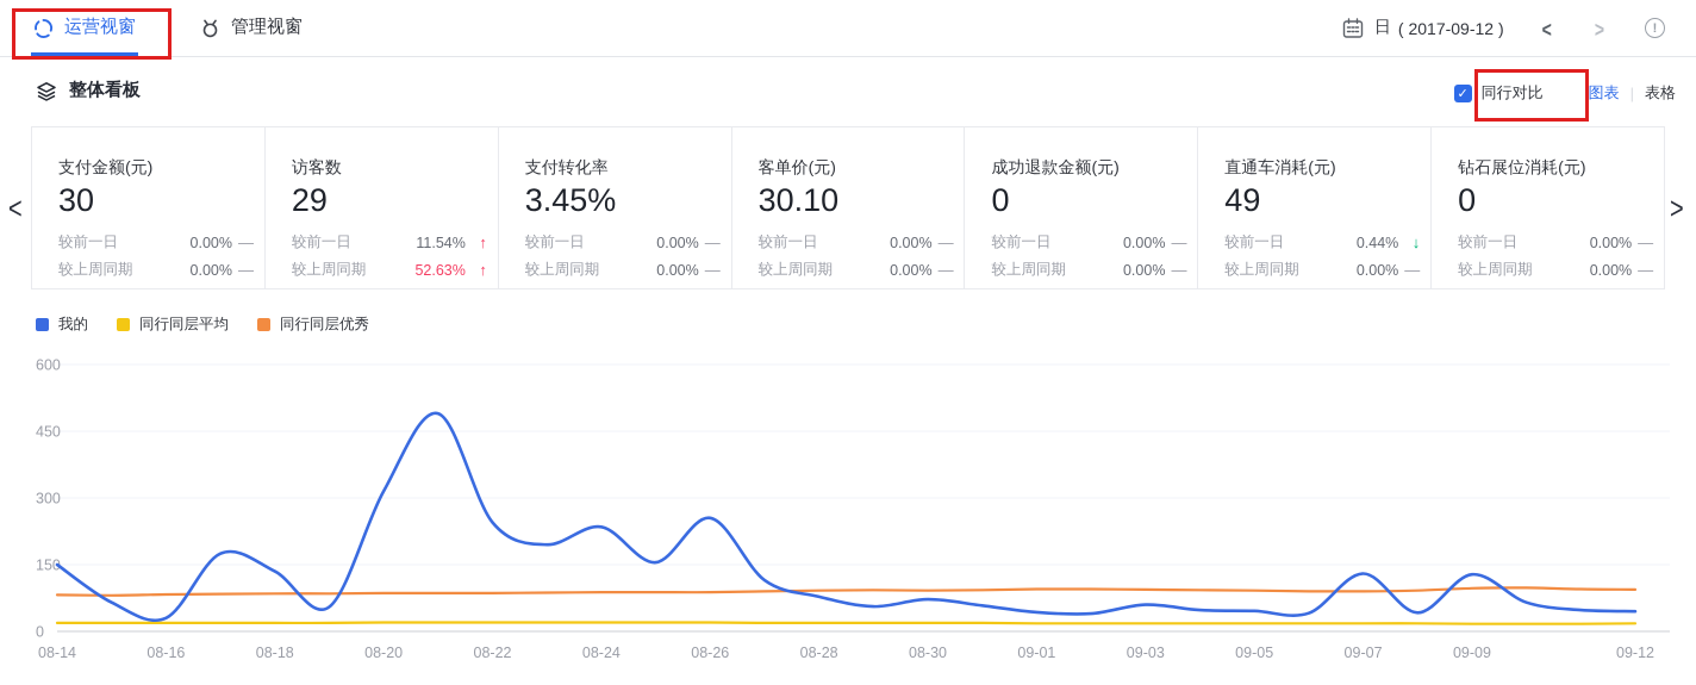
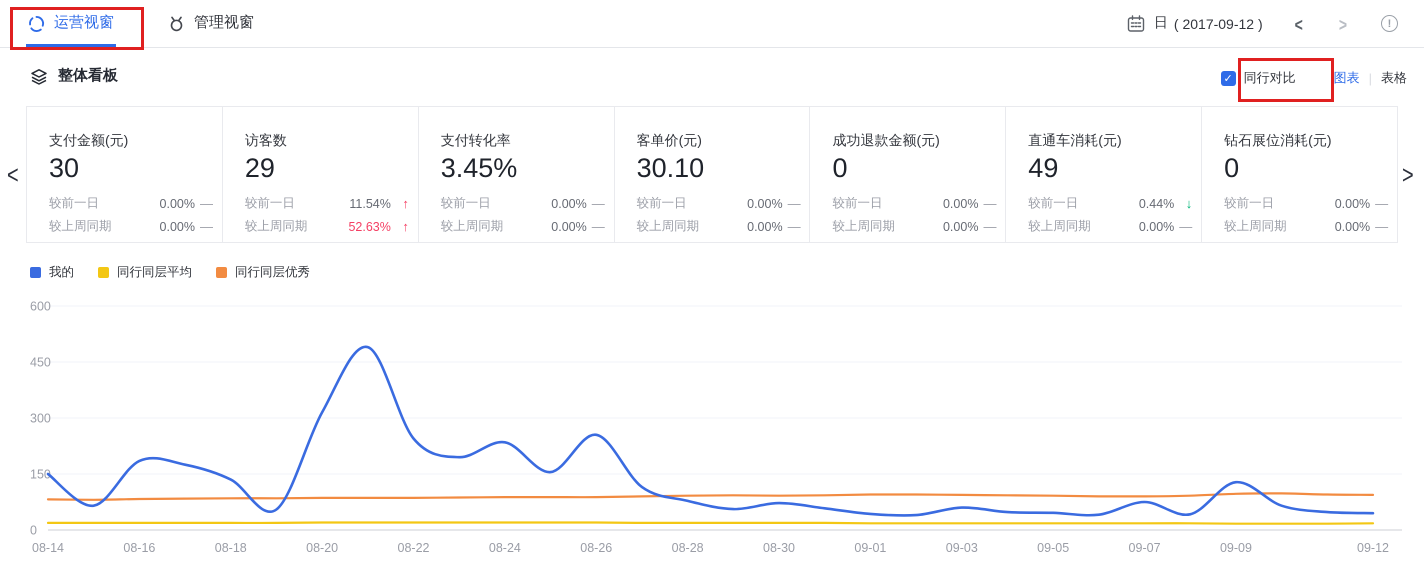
我的/08-16: 30 -> 180
我的/09-07: 130 -> 80
